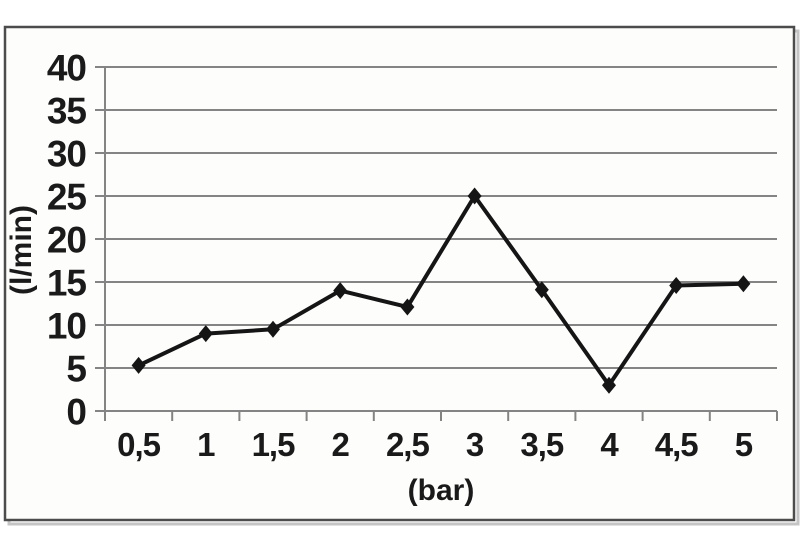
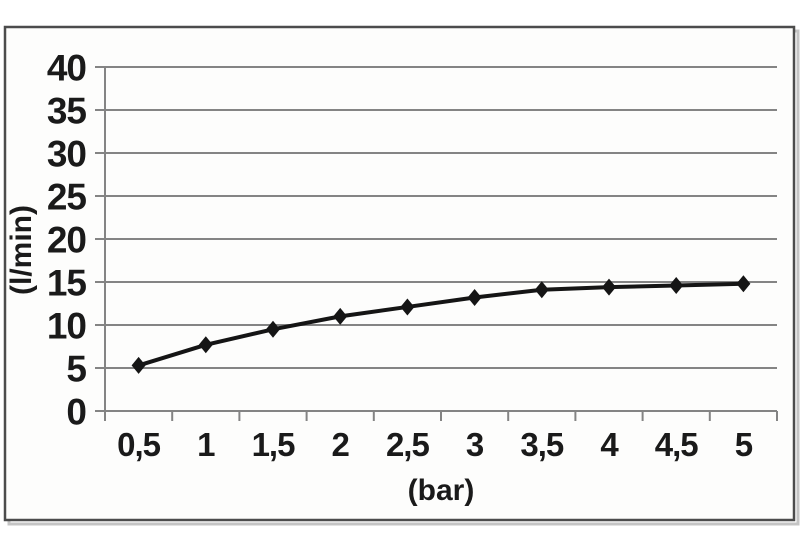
1: 9 -> 8
2: 14 -> 11
3: 25 -> 13
4: 3 -> 14
